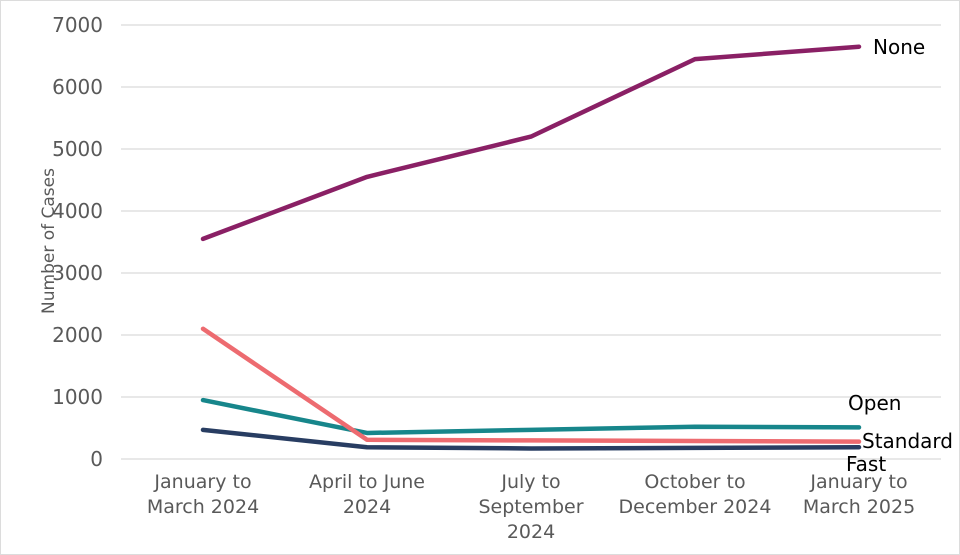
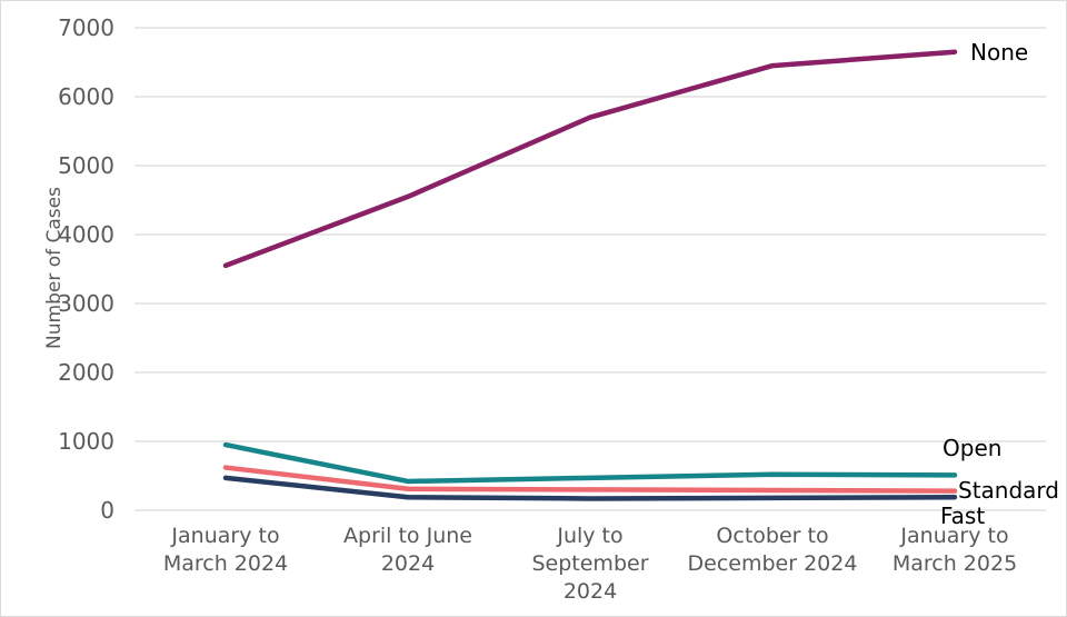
Standard/January to March 2024: 2100 -> 600
None/July to September 2024: 5200 -> 5700
